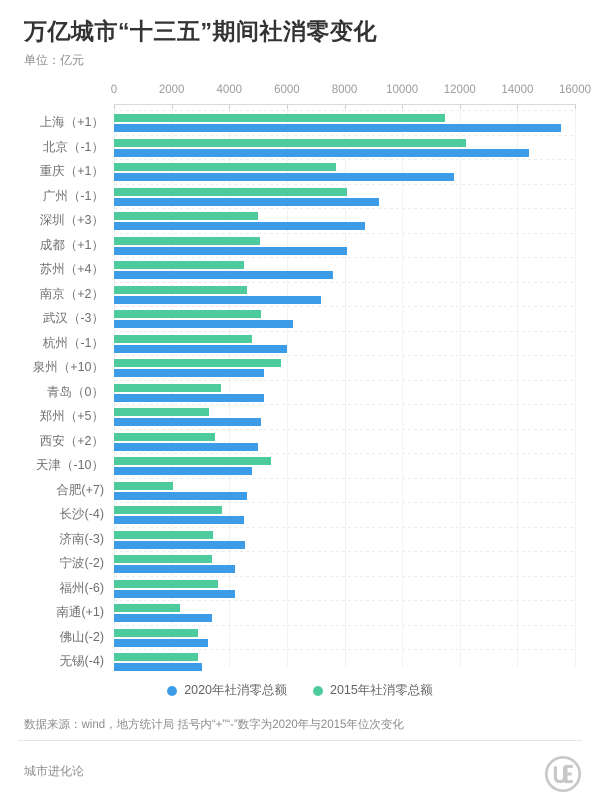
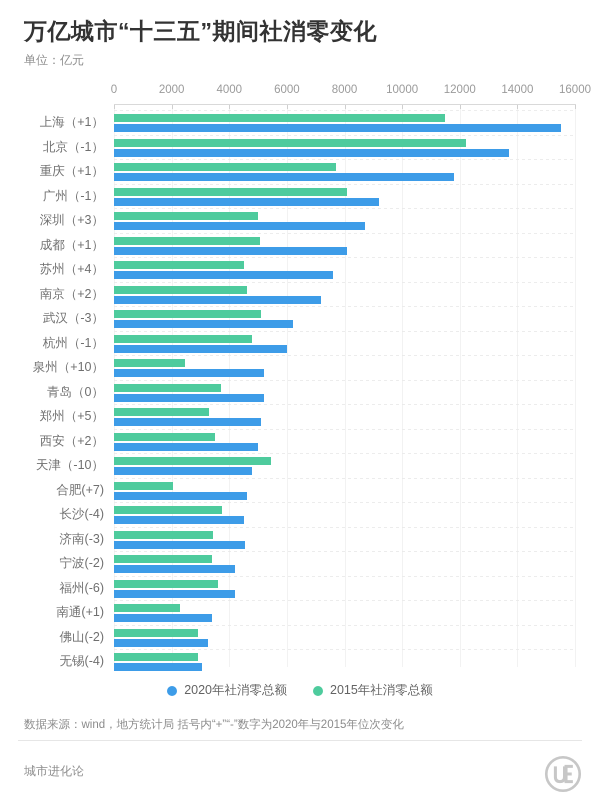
2020年社消零总额/北京（-1）: 14400 -> 13700
2015年社消零总额/泉州（+10）: 5800 -> 2400
